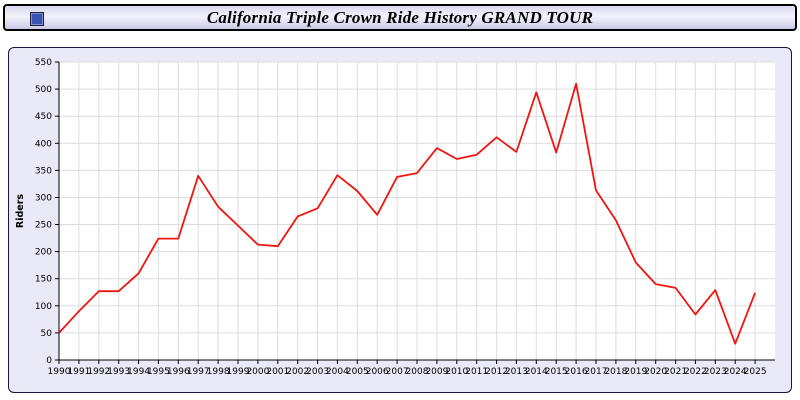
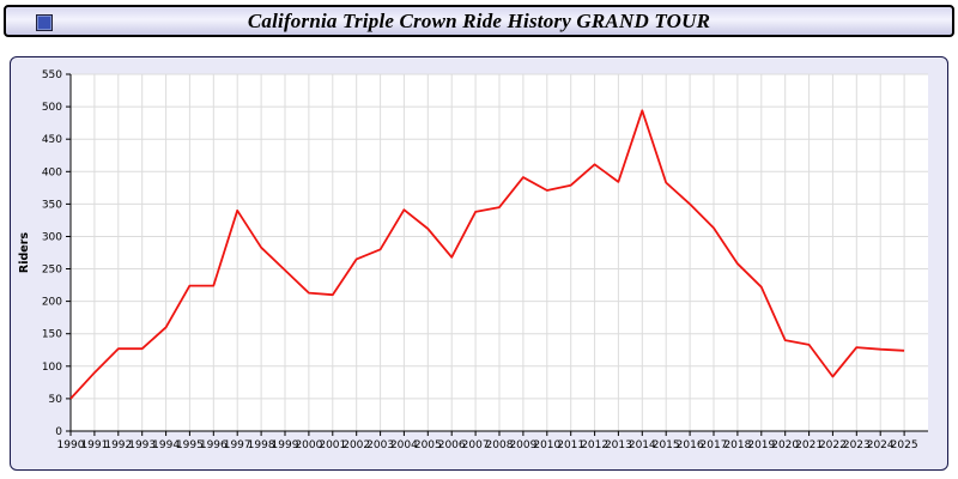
2016: 510 -> 350
2019: 180 -> 220
2024: 30 -> 130
